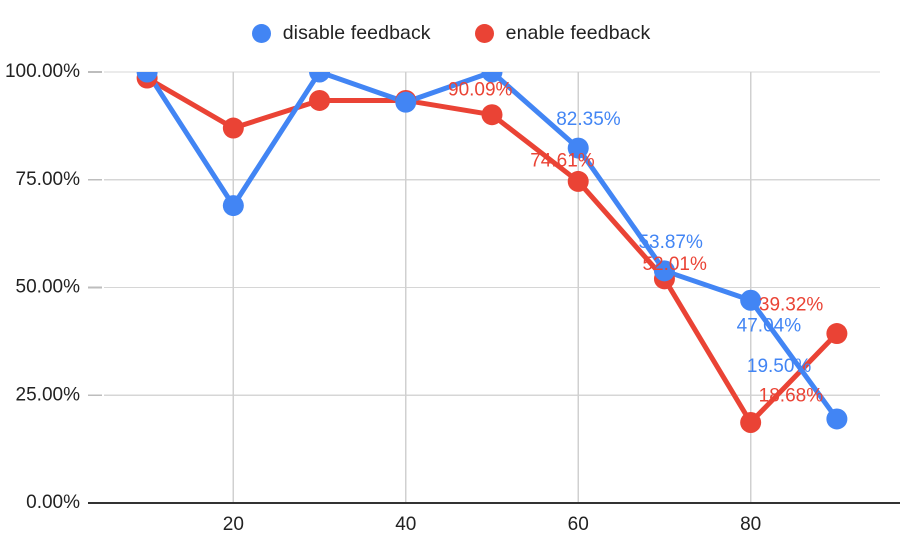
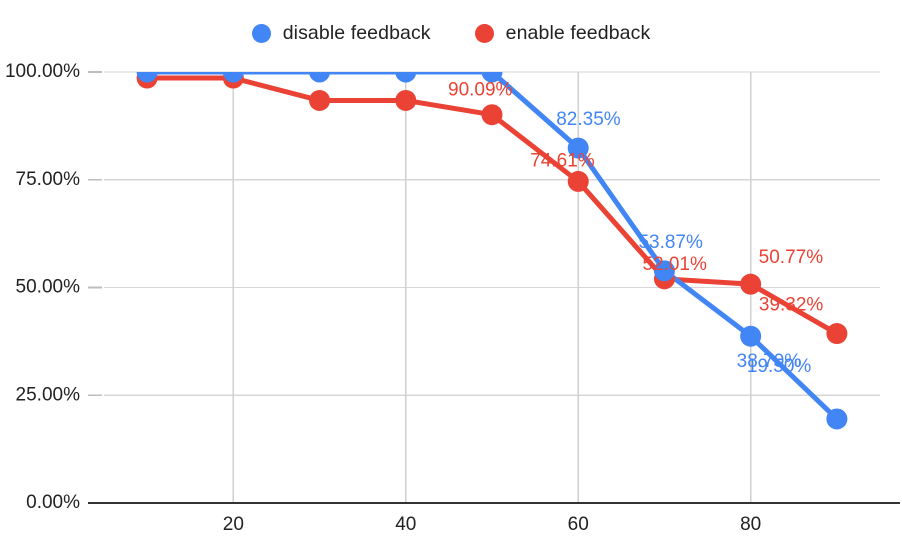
disable feedback/20: 69% -> 100%
enable feedback/20: 87% -> 99%
disable feedback/40: 93% -> 100%
disable feedback/80: 47.04% -> 38.70%
enable feedback/80: 18.68% -> 50.77%
